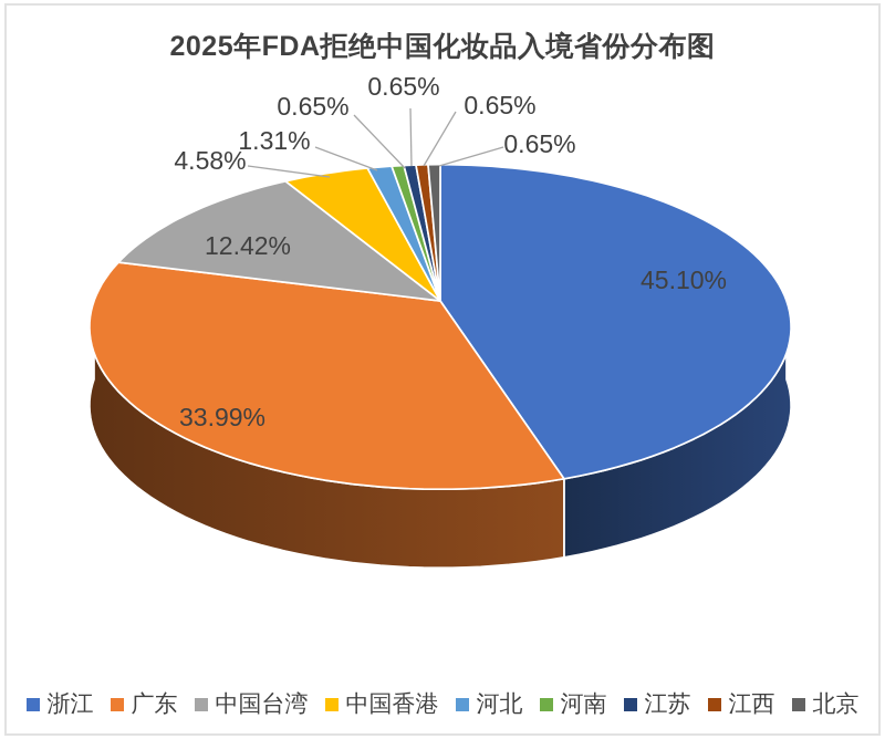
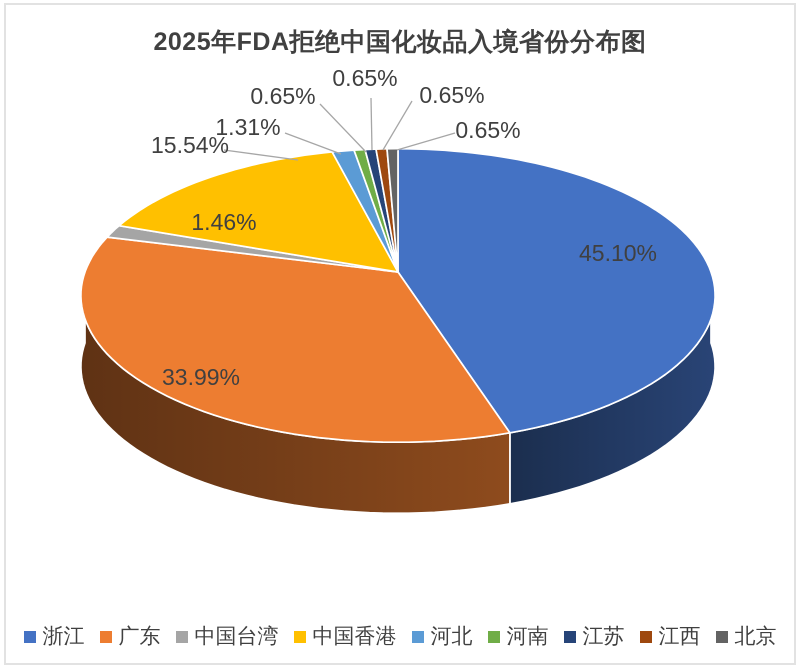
中国台湾: 12.42% -> 1.46%
中国香港: 4.58% -> 15.54%
